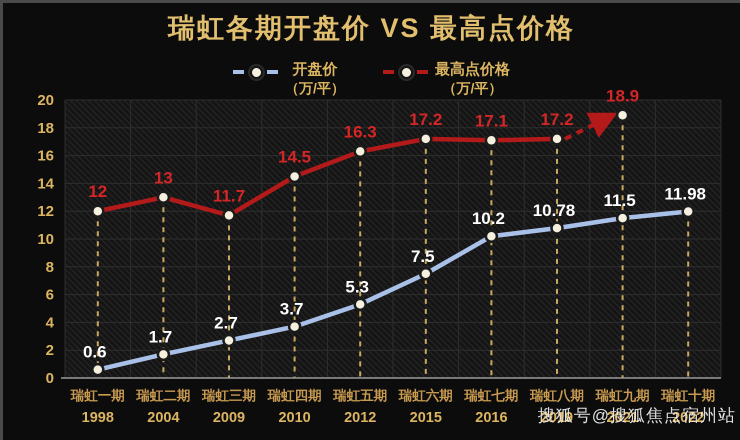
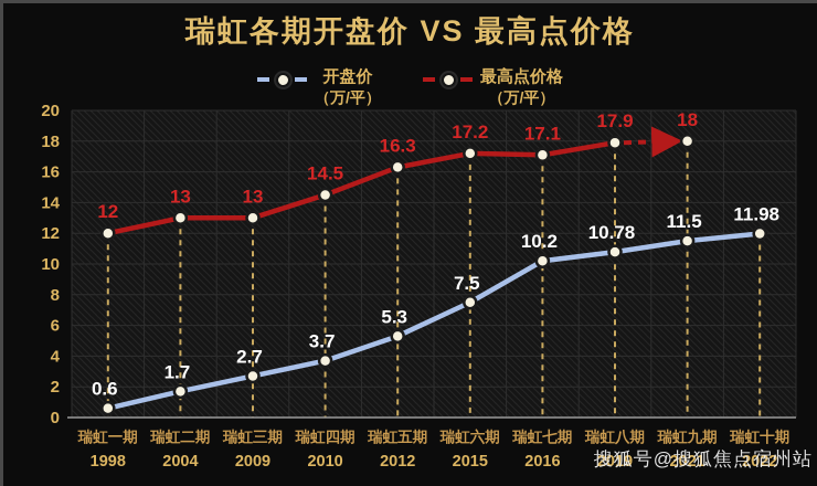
最高点价格（万/平）/瑞虹三期: 11.7 -> 13
最高点价格（万/平）/瑞虹八期: 17.2 -> 17.9
最高点价格（万/平）/瑞虹九期: 18.9 -> 18
